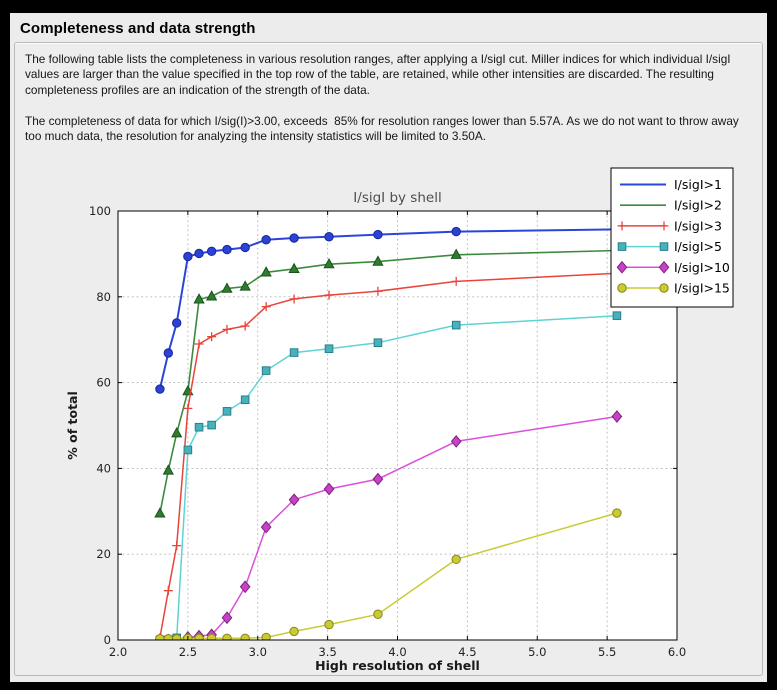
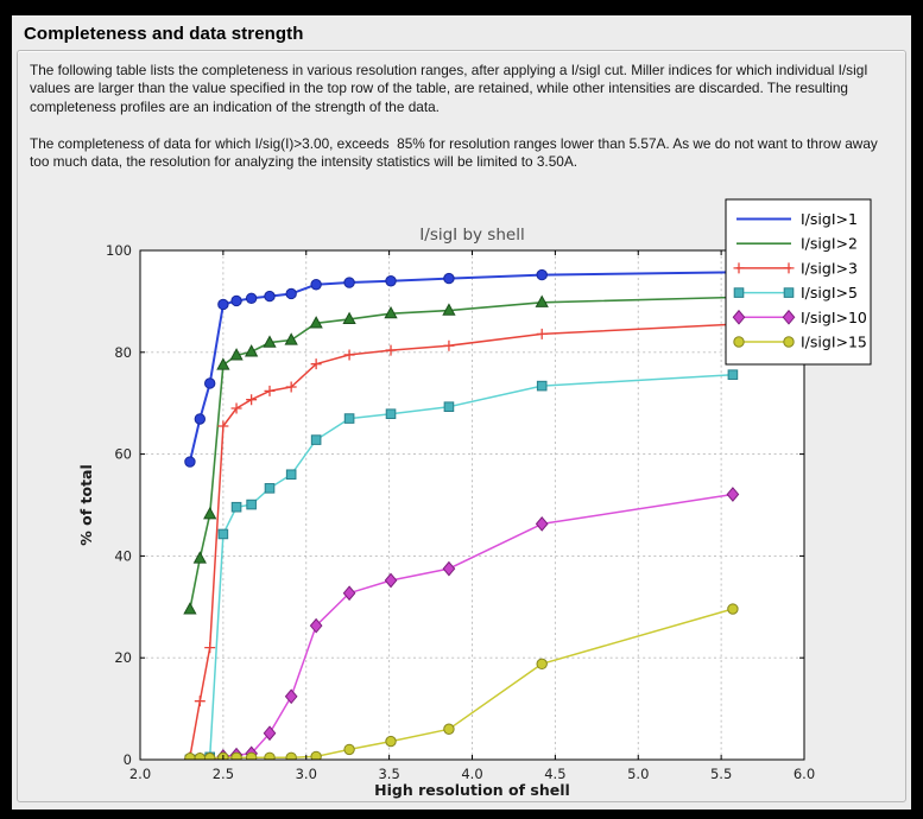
I/sigI>2/2.5: 58 -> 78
I/sigI>3/2.5: 54 -> 66
